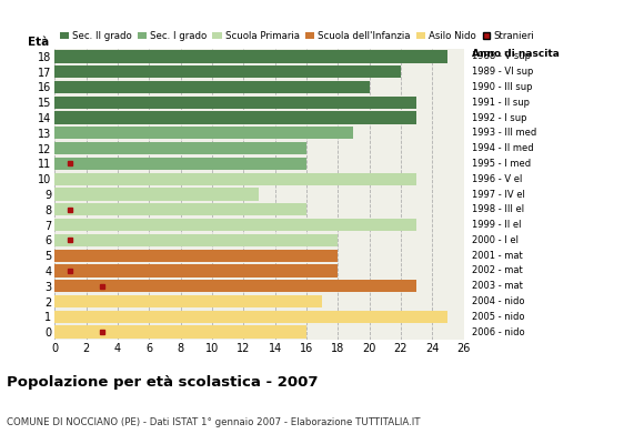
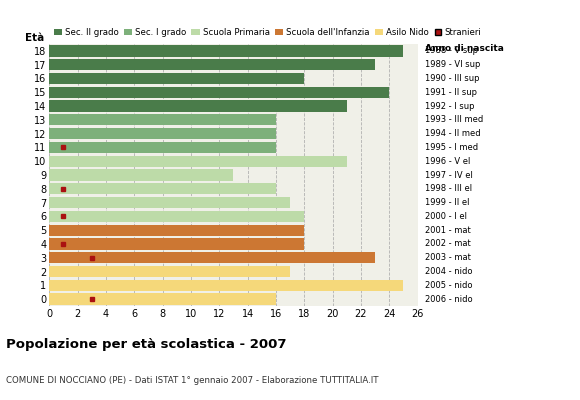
17: 22 -> 23
16: 20 -> 18
15: 23 -> 24
14: 23 -> 21
13: 19 -> 16
10: 23 -> 21
7: 23 -> 17
